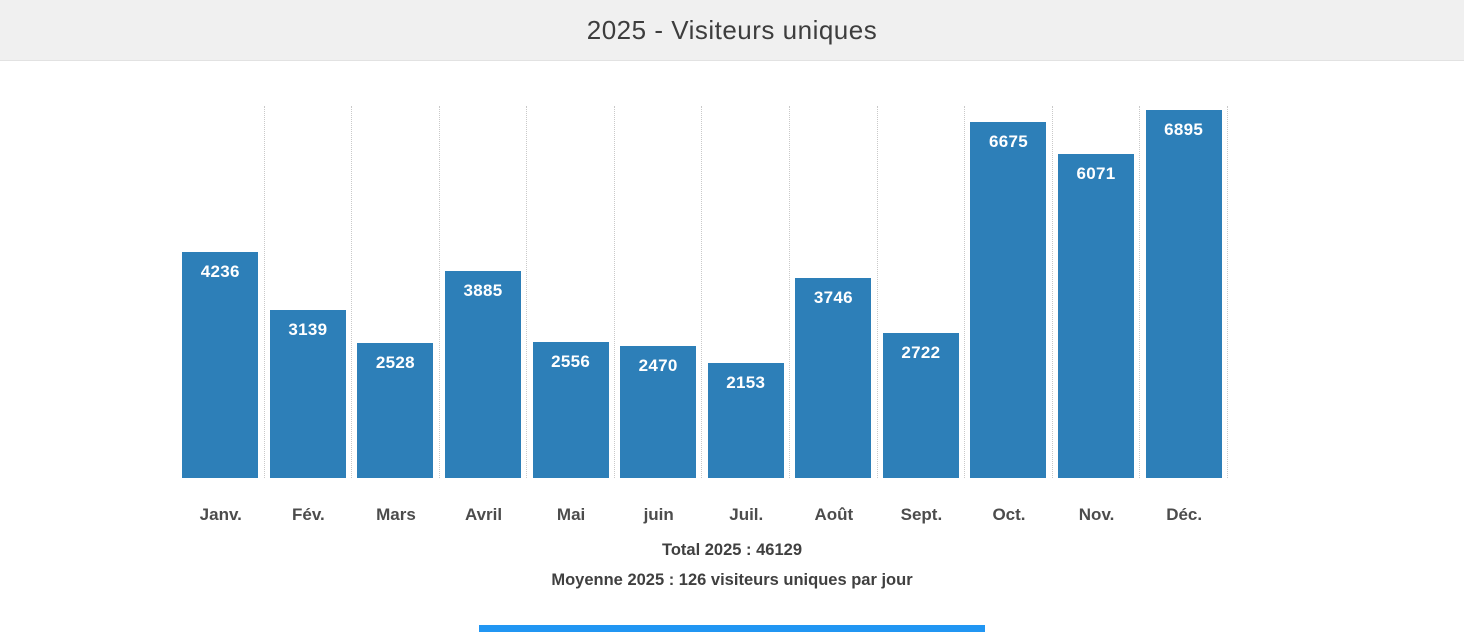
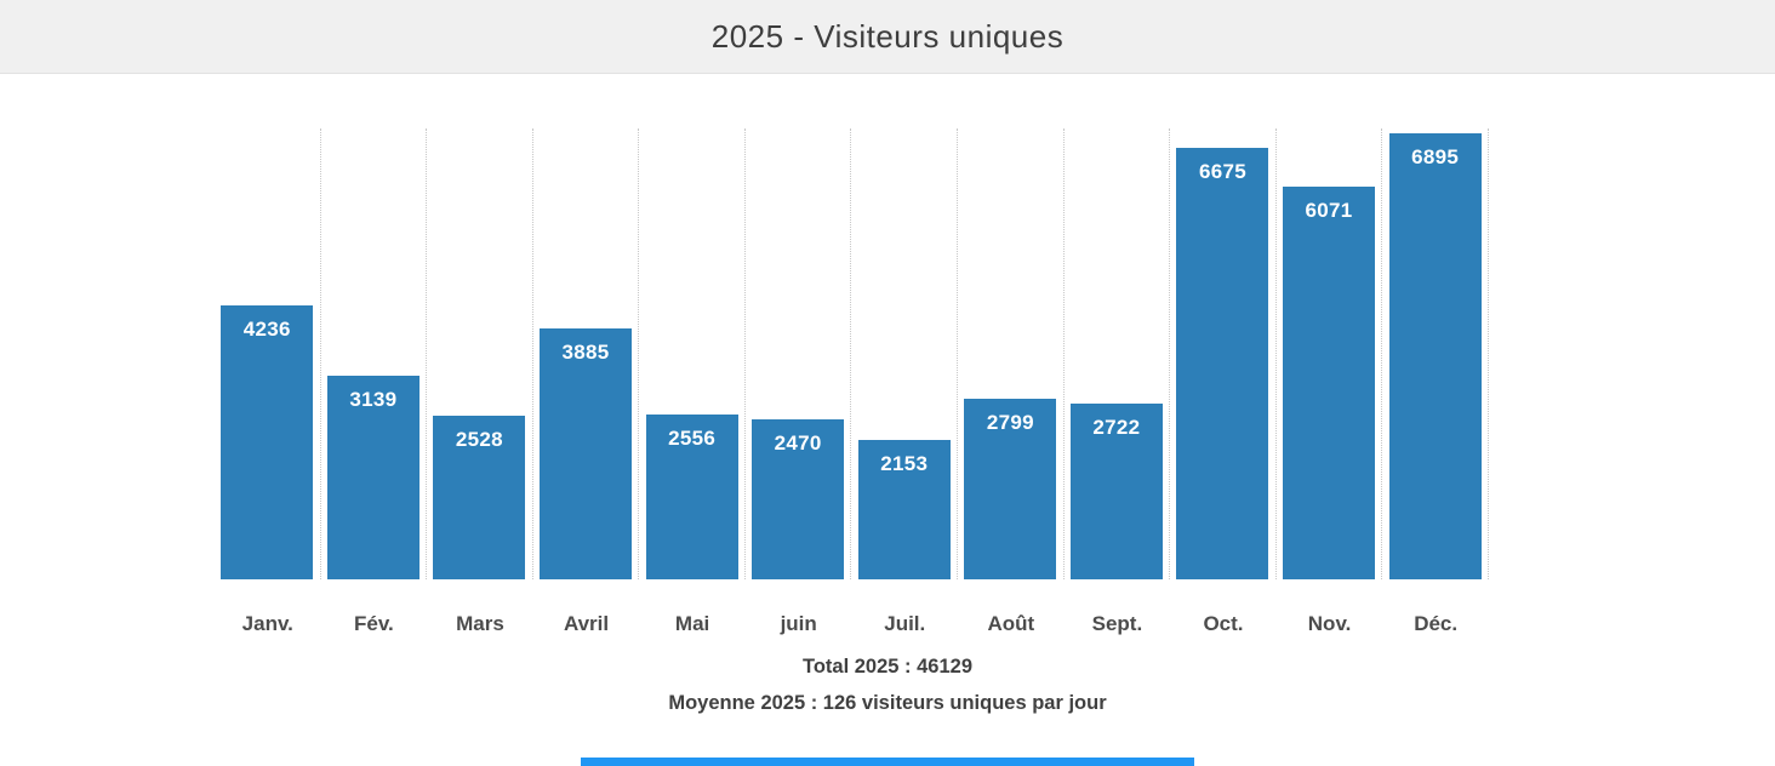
Août: 3746 -> 2799
